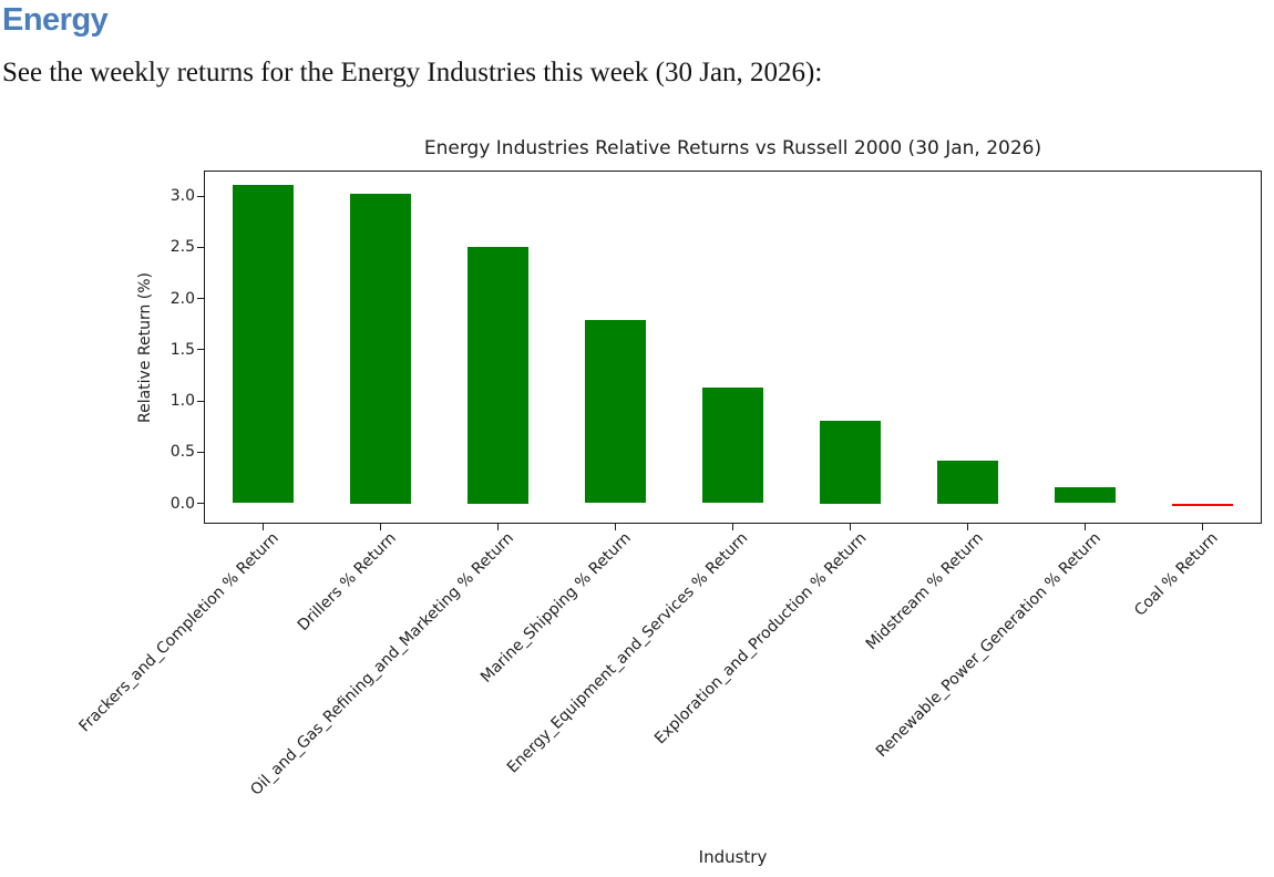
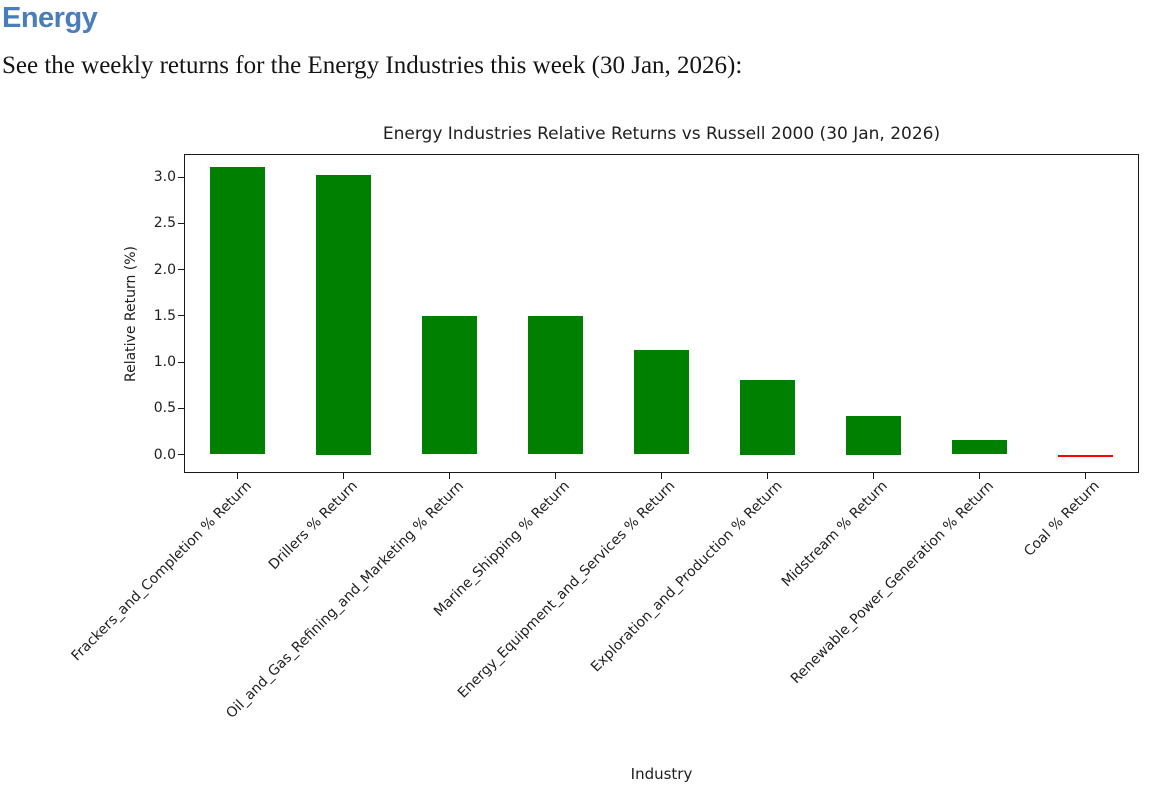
Oil_and_Gas_Refining_and_Marketing % Return: 2.5 -> 1.5
Marine_Shipping % Return: 1.8 -> 1.5
